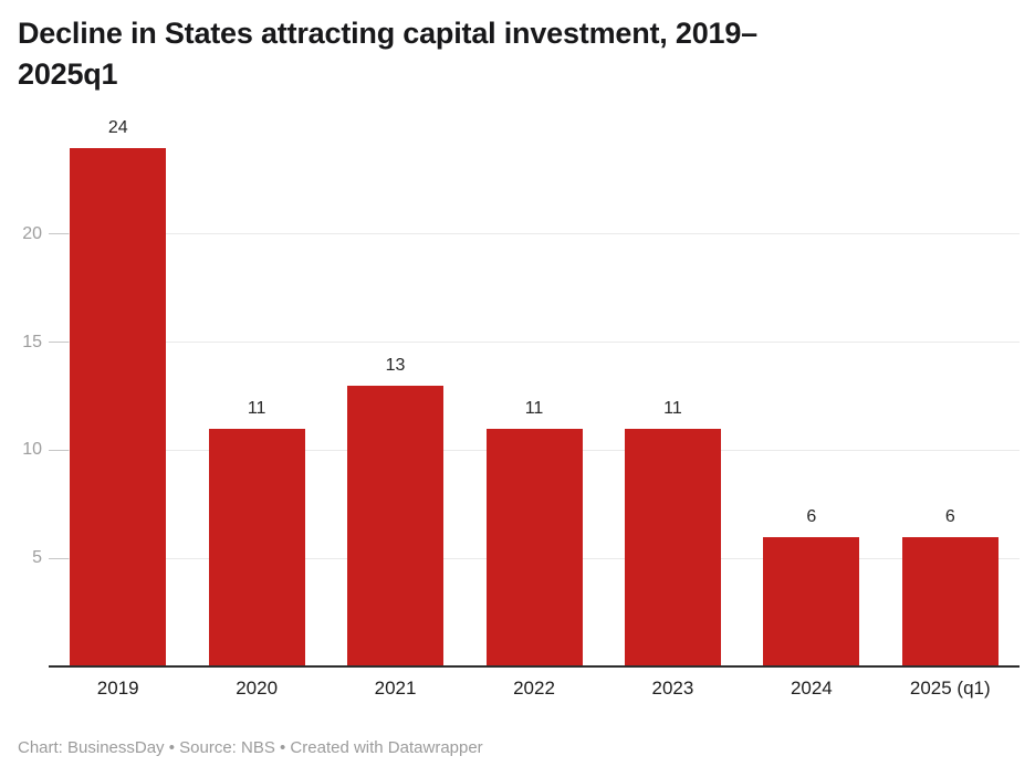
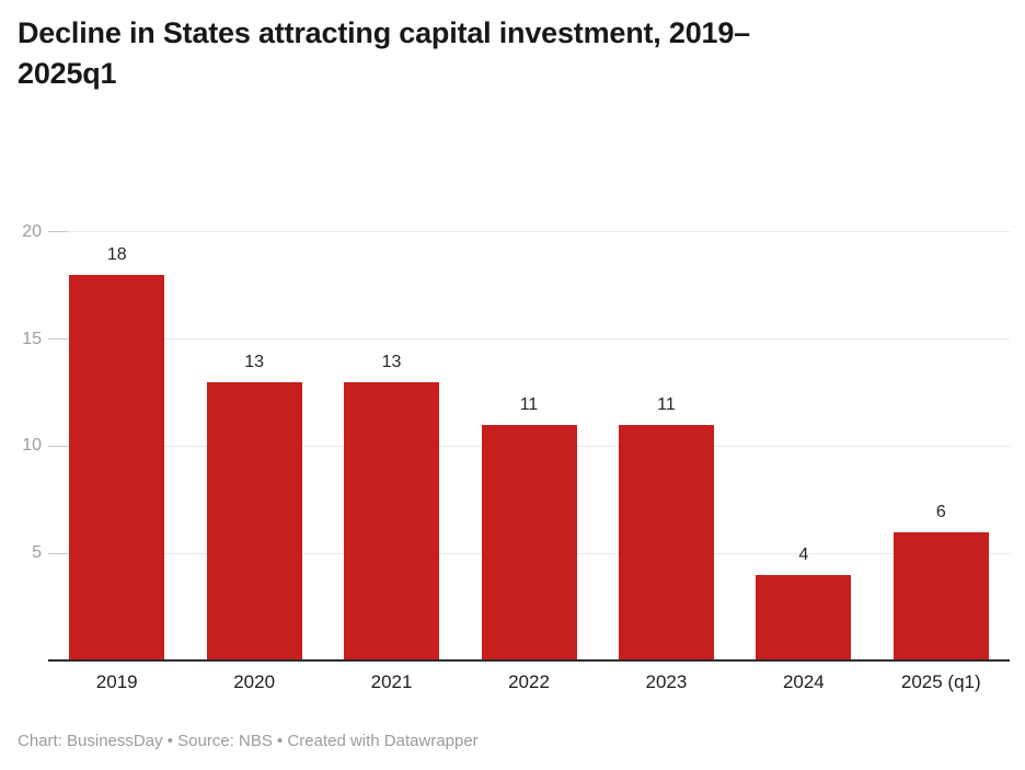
2019: 24 -> 18
2020: 11 -> 13
2024: 6 -> 4
